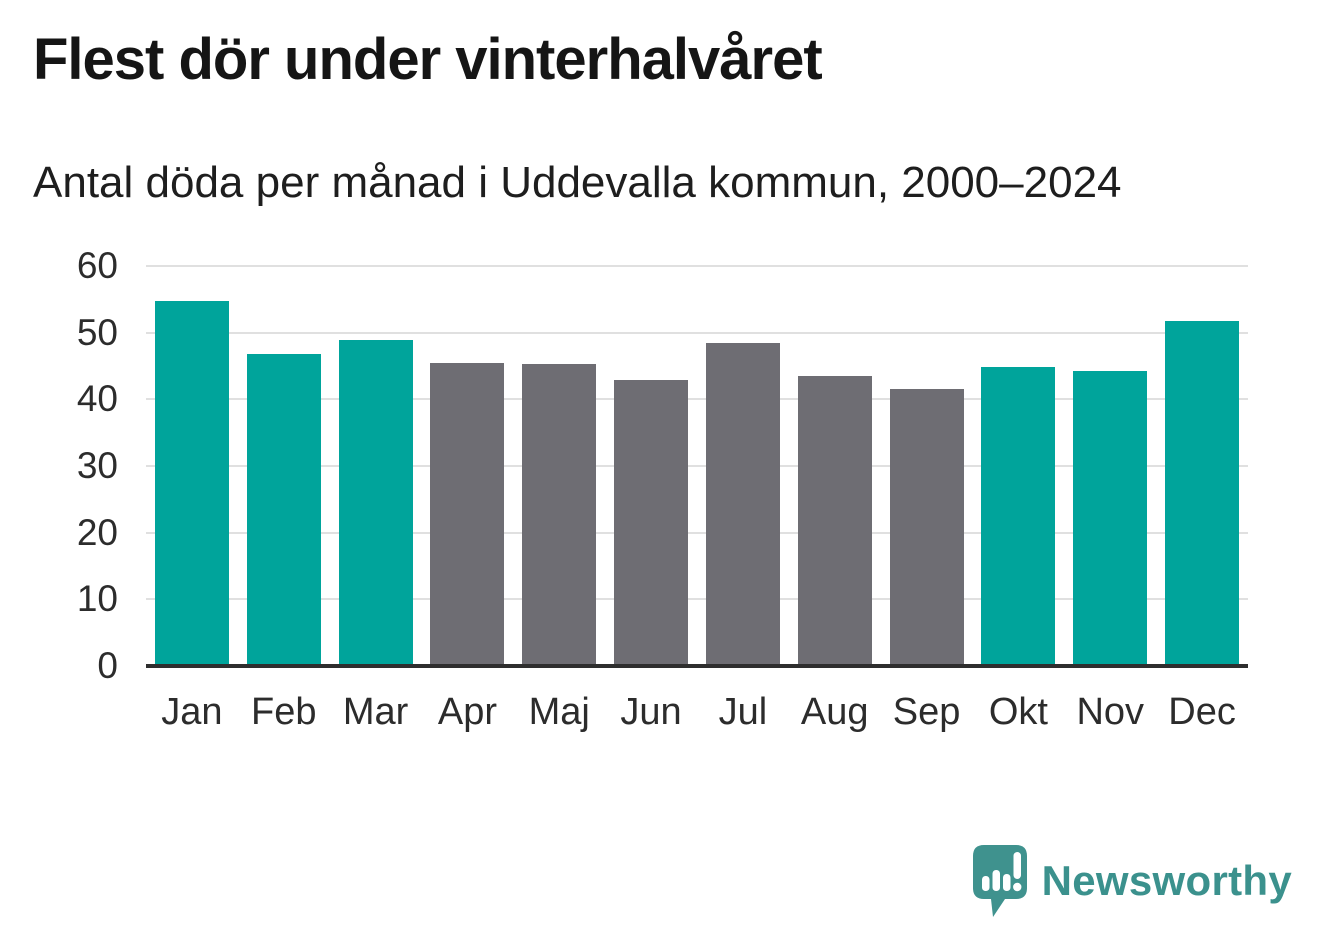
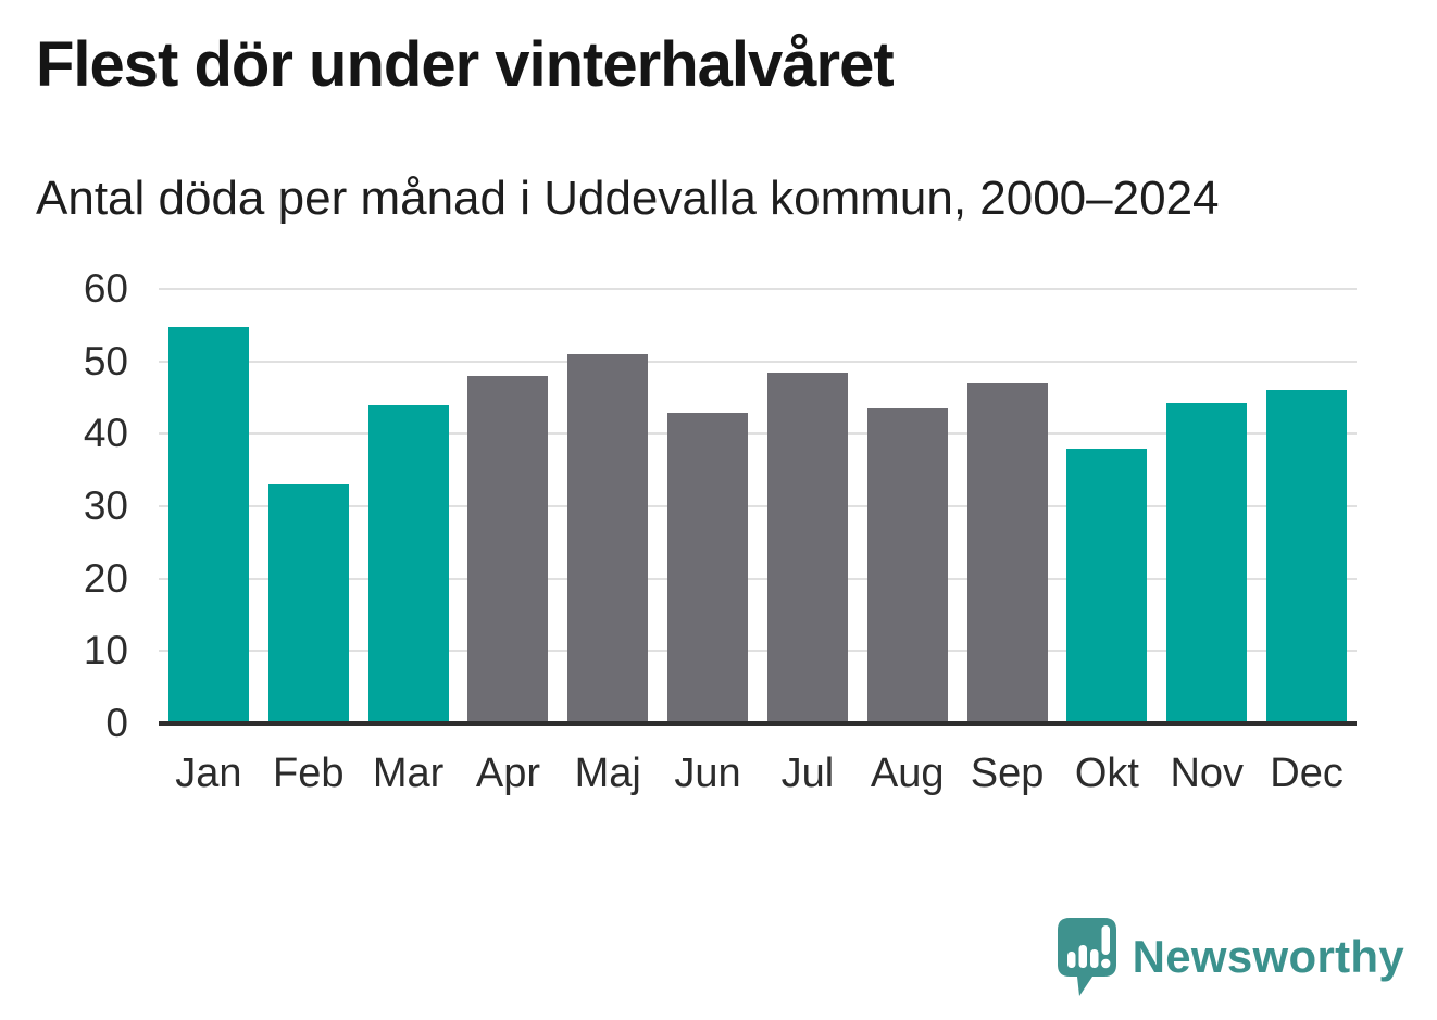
Feb: 47 -> 33
Mar: 49 -> 44
Apr: 45 -> 48
Maj: 45 -> 51
Sep: 42 -> 47
Okt: 45 -> 38
Dec: 52 -> 46
